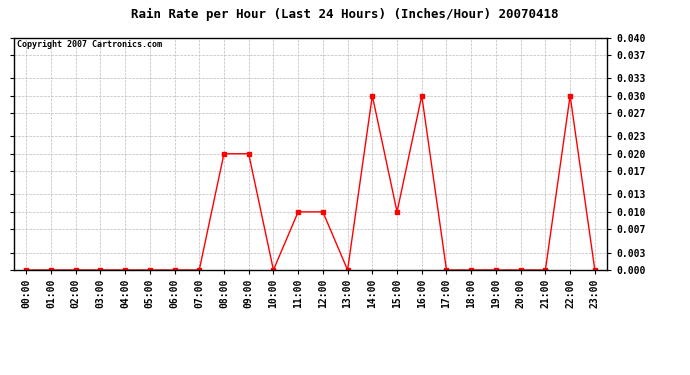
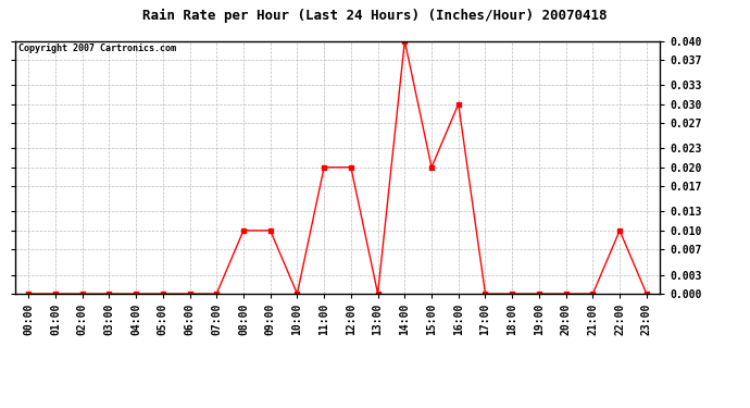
08:00: 0.02 -> 0.01
09:00: 0.02 -> 0.01
11:00: 0.01 -> 0.02
12:00: 0.01 -> 0.02
14:00: 0.03 -> 0.04
15:00: 0.01 -> 0.02
22:00: 0.03 -> 0.01
